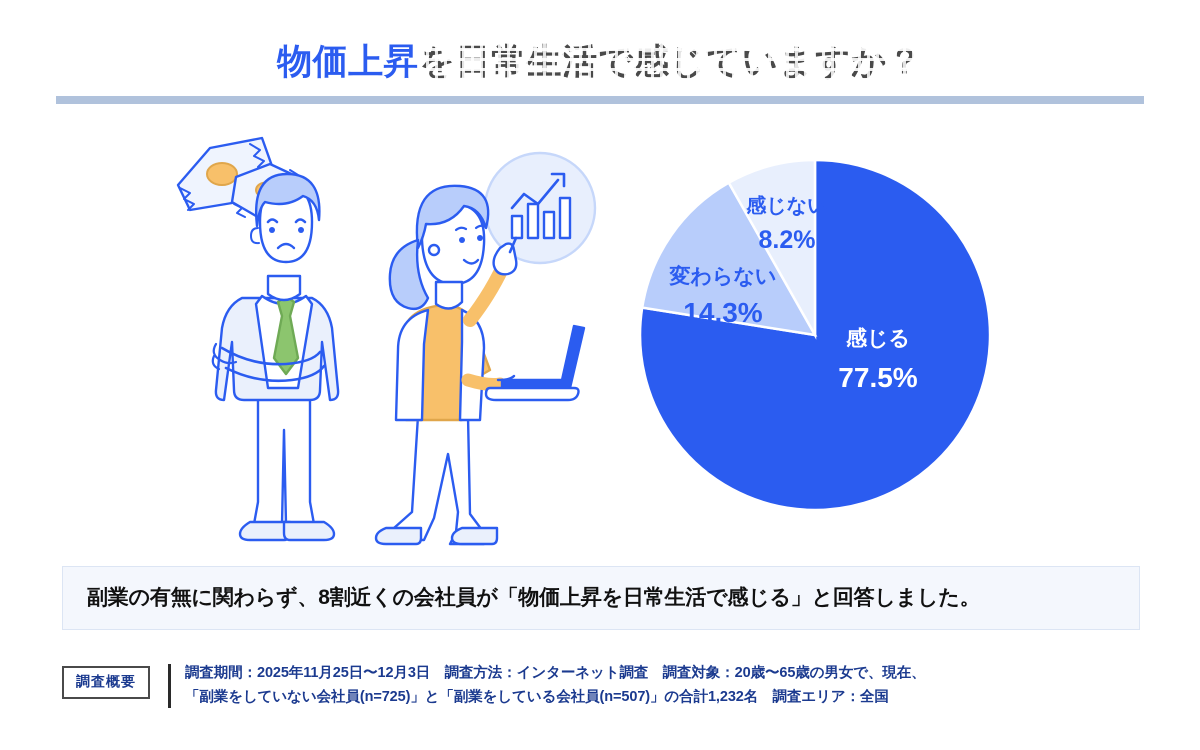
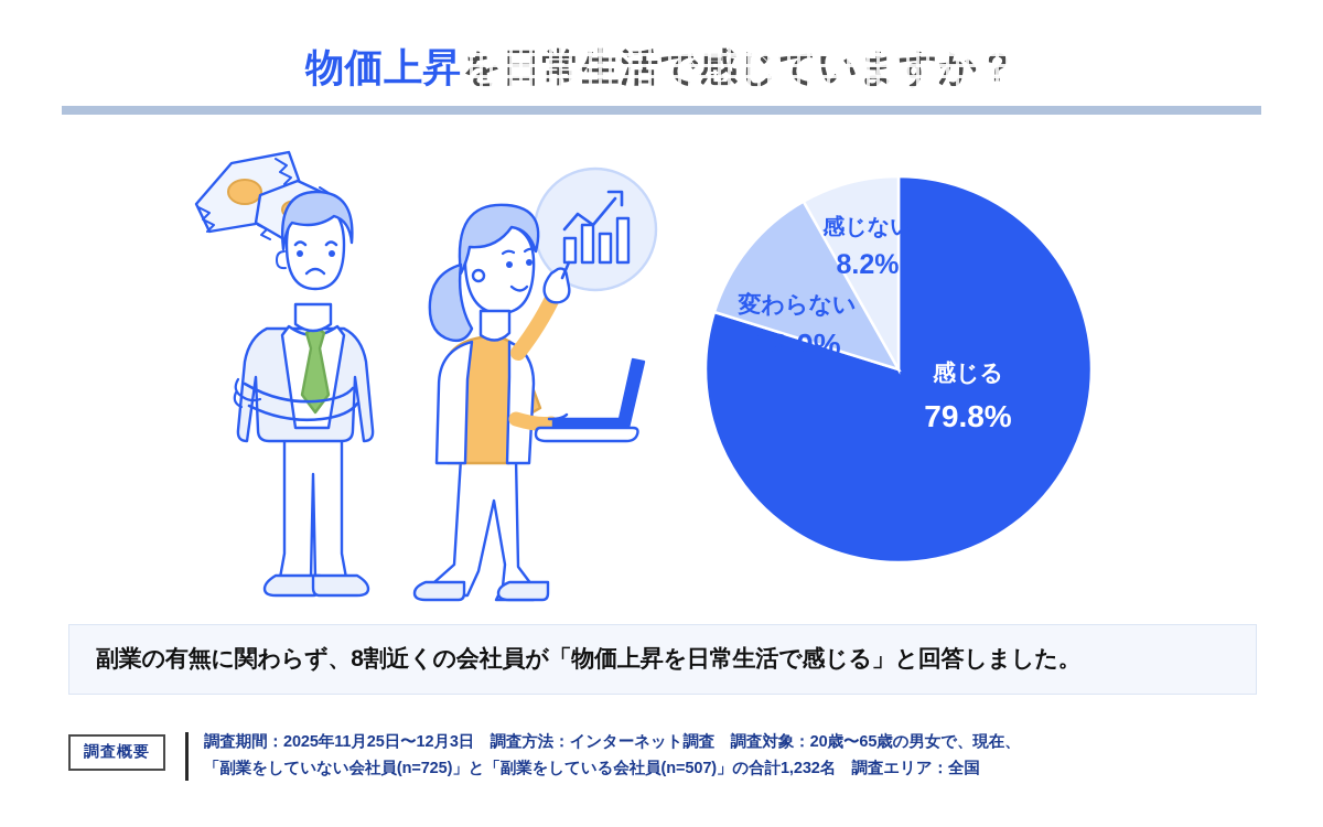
感じる: 77.5% -> 79.8%
変わらない: 14.3% -> 12.0%
